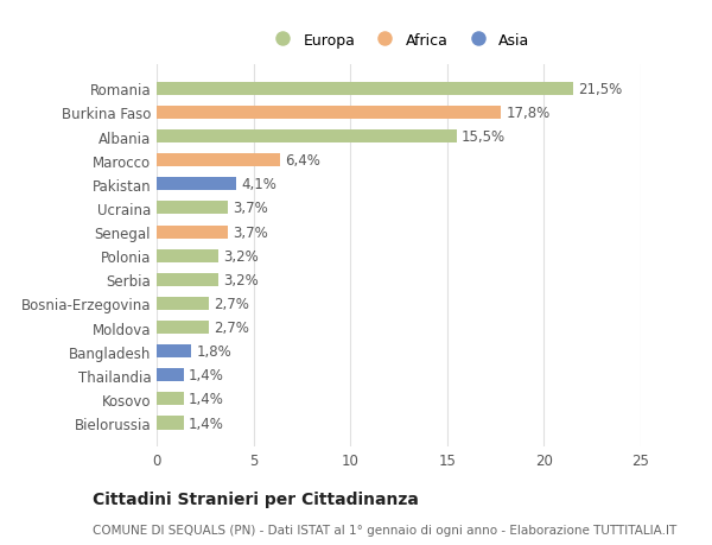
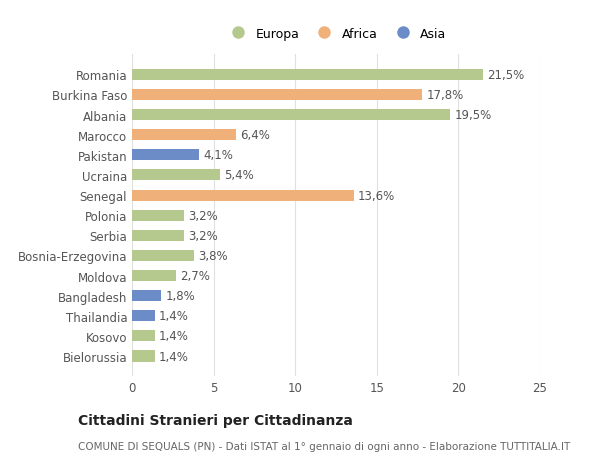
Albania: 15,5% -> 19,5%
Ucraina: 3,7% -> 5,4%
Senegal: 3,7% -> 13,6%
Bosnia-Erzegovina: 2,7% -> 3,8%
